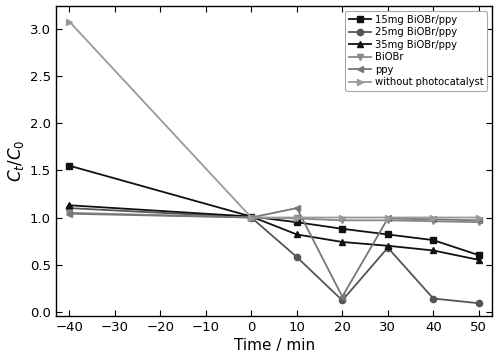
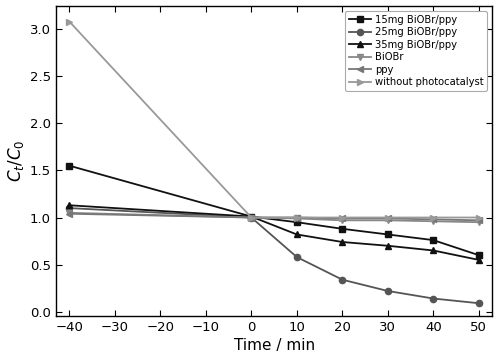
ppy/10: 1.10 -> 1.00
25mg BiOBr/ppy/20: 0.12 -> 0.34
ppy/20: 0.16 -> 0.99
25mg BiOBr/ppy/30: 0.68 -> 0.22
